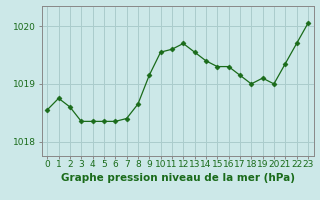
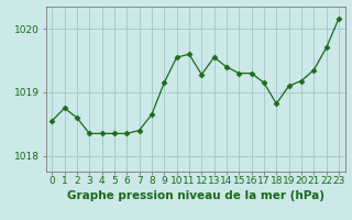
12: 1019.70 -> 1019.28
18: 1019.00 -> 1018.82
20: 1019.00 -> 1019.18
23: 1020.05 -> 1020.16
